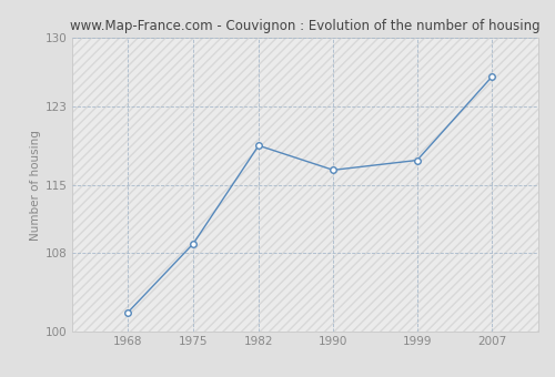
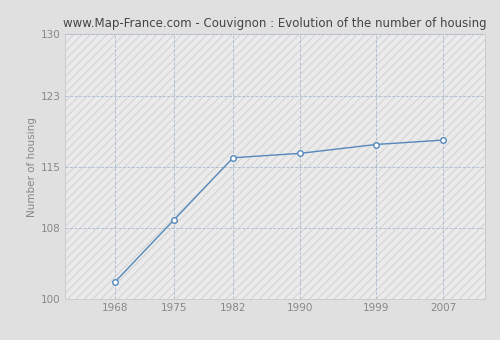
1982: 119.0 -> 116.0
2007: 126.0 -> 118.0
